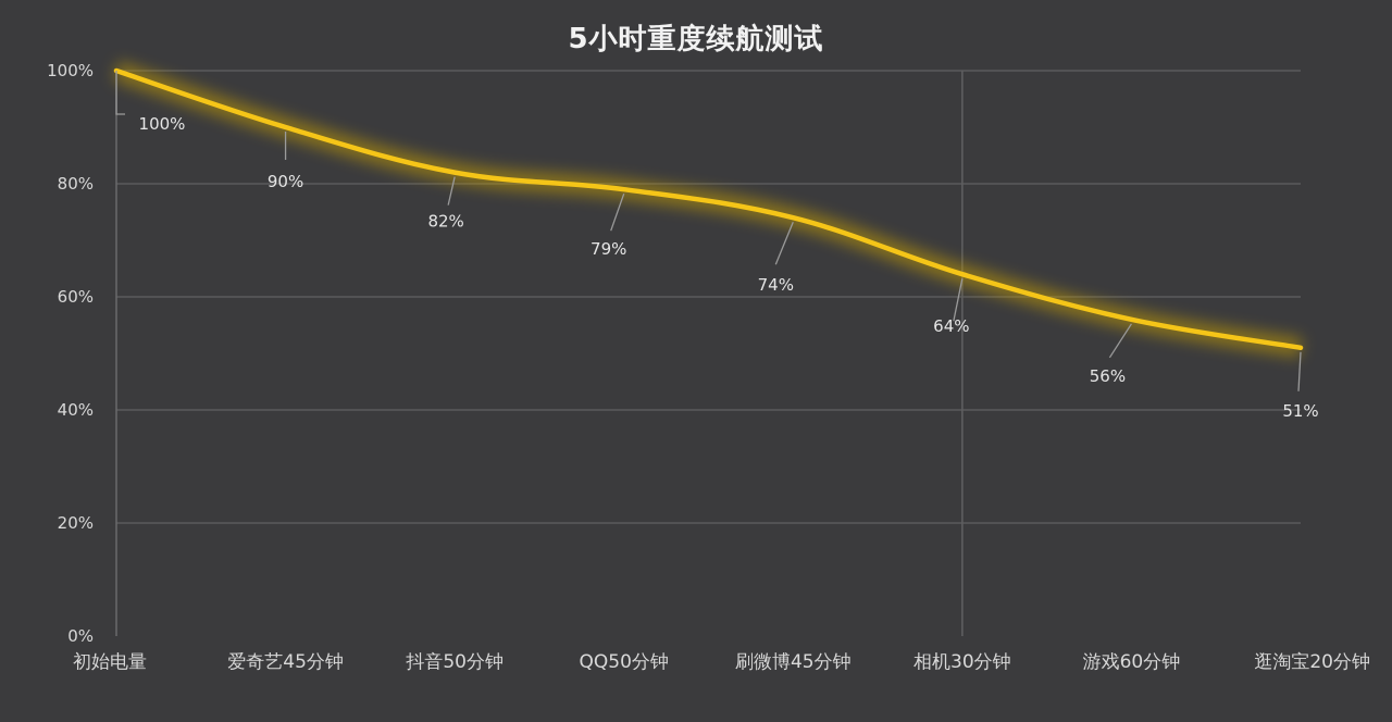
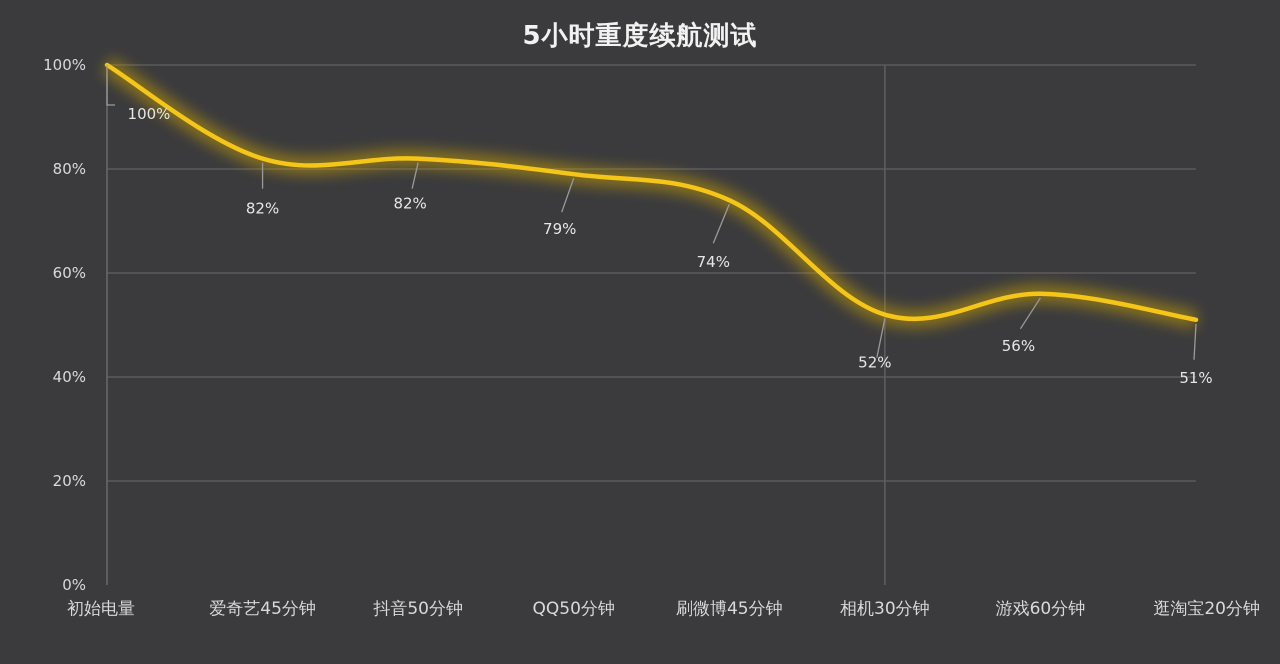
爱奇艺45分钟: 90% -> 82%
相机30分钟: 64% -> 52%
